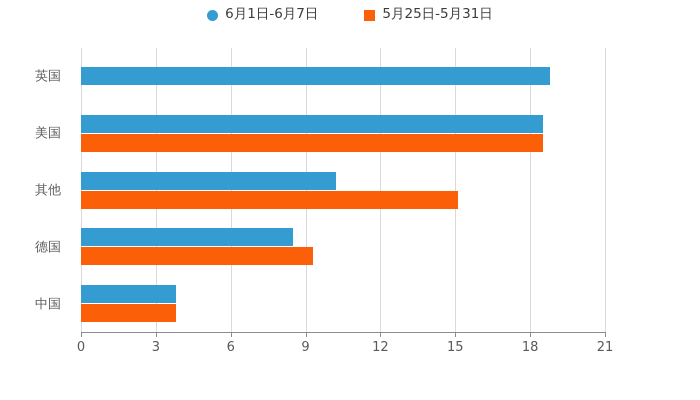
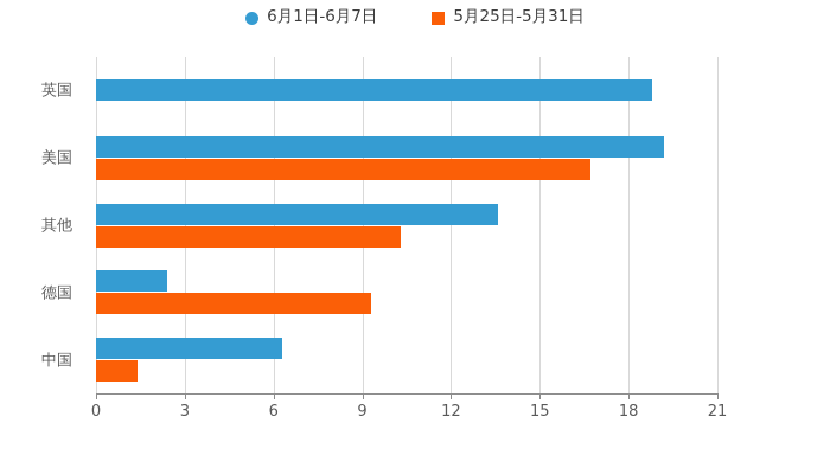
6月1日-6月7日/美国: 18.5 -> 19.2
5月25日-5月31日/美国: 18.5 -> 16.7
6月1日-6月7日/其他: 10.2 -> 13.6
5月25日-5月31日/其他: 15.1 -> 10.3
6月1日-6月7日/德国: 8.5 -> 2.4
6月1日-6月7日/中国: 3.8 -> 6.3
5月25日-5月31日/中国: 3.8 -> 1.4
